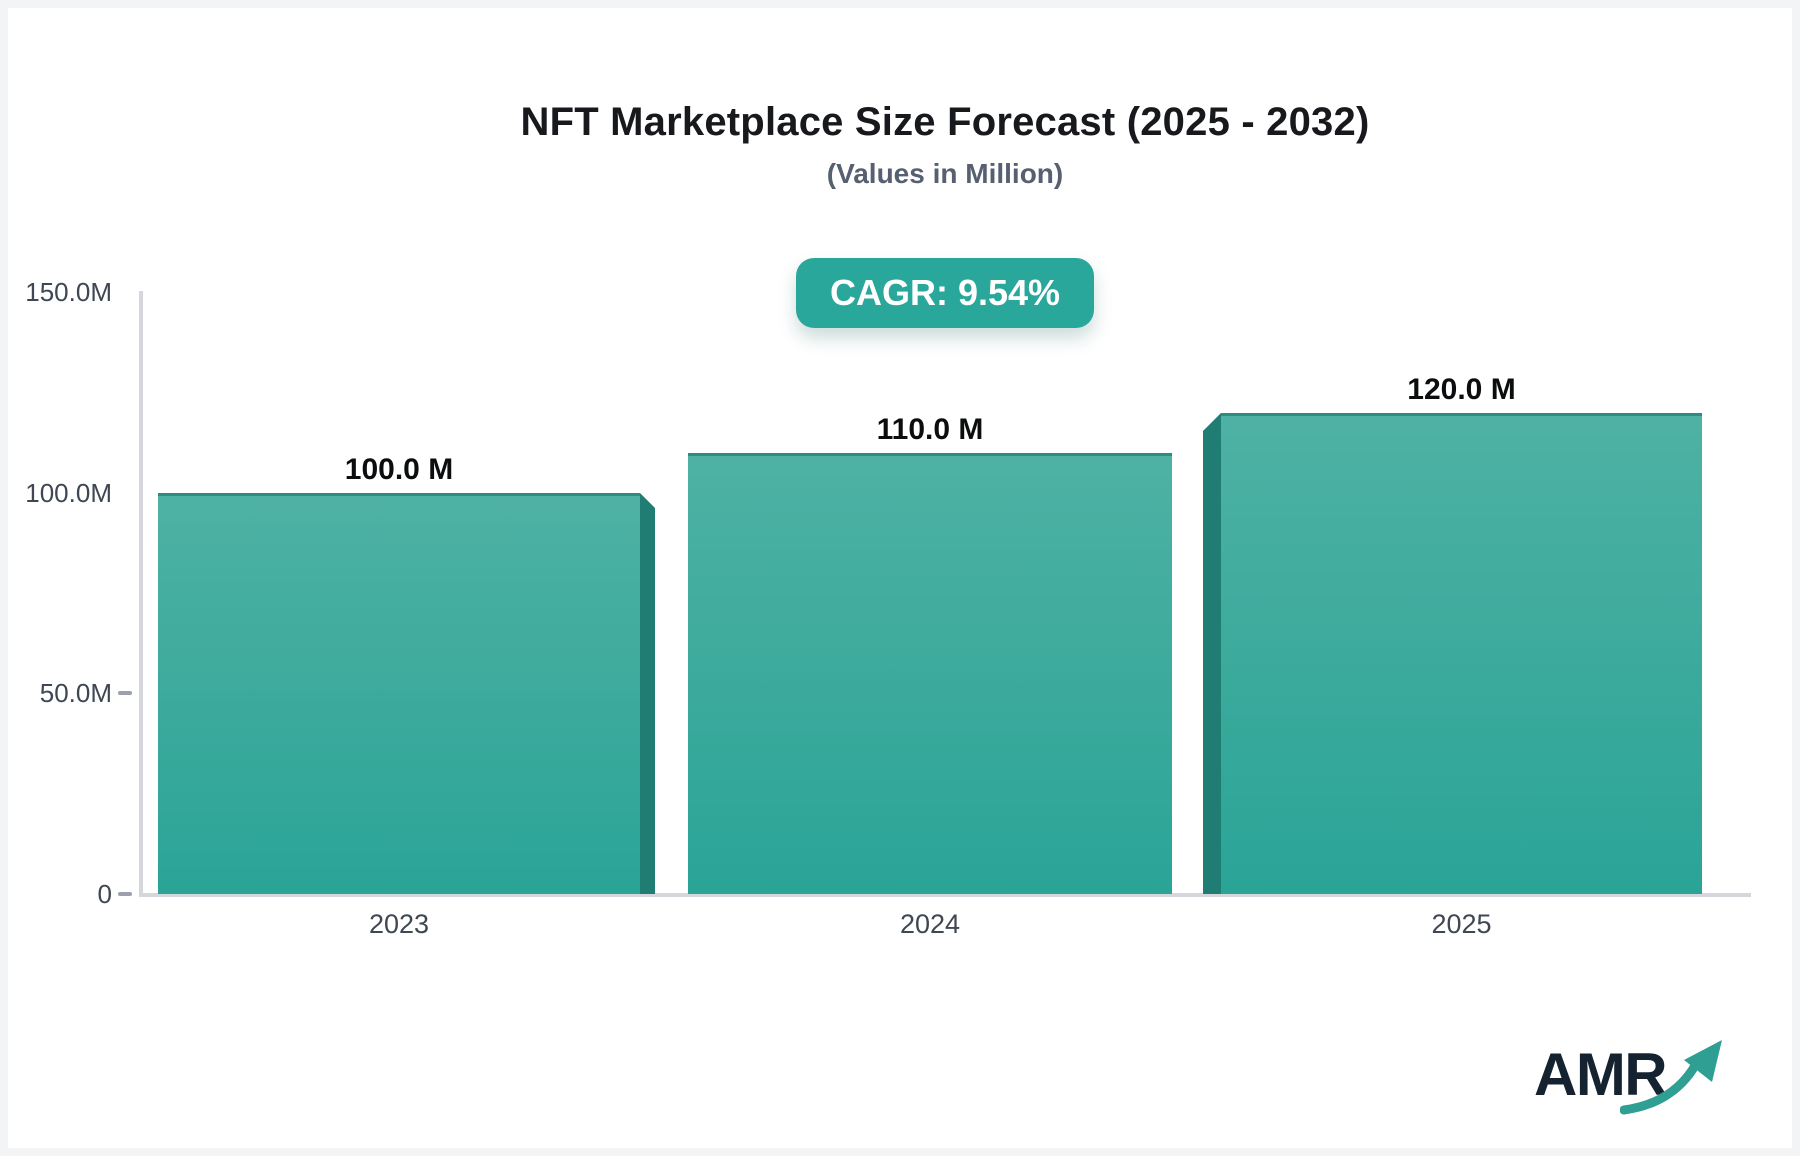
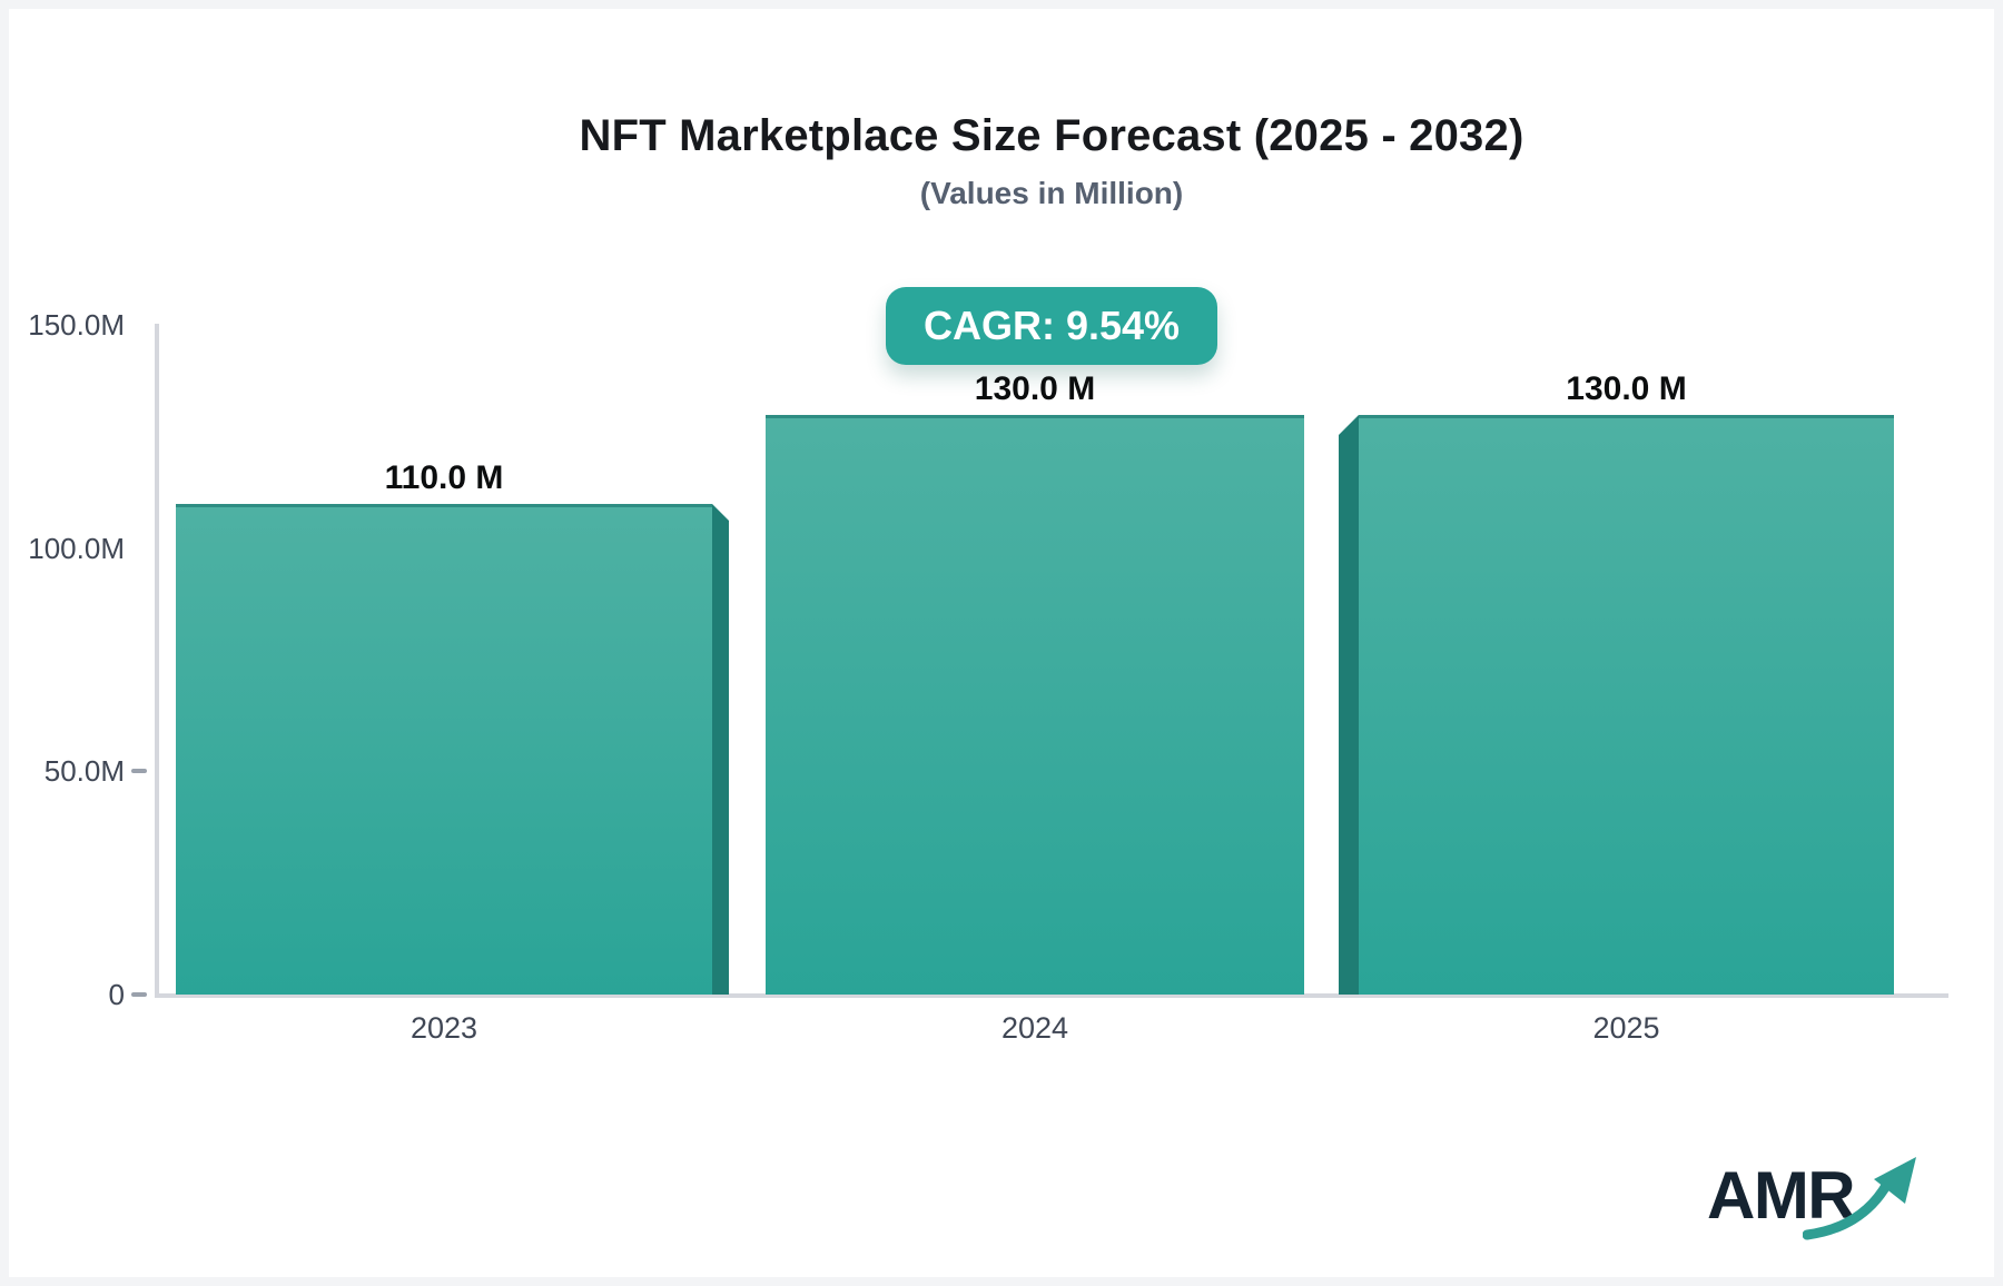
2023: 100.0 -> 110.0
2024: 110.0 -> 130.0
2025: 120.0 -> 130.0
